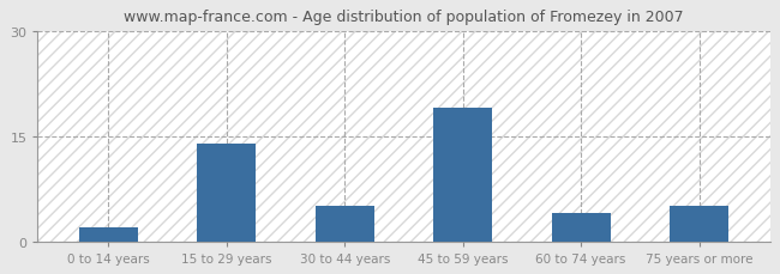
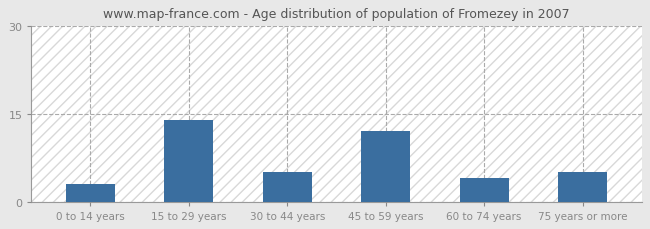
0 to 14 years: 2 -> 3
45 to 59 years: 19 -> 12
